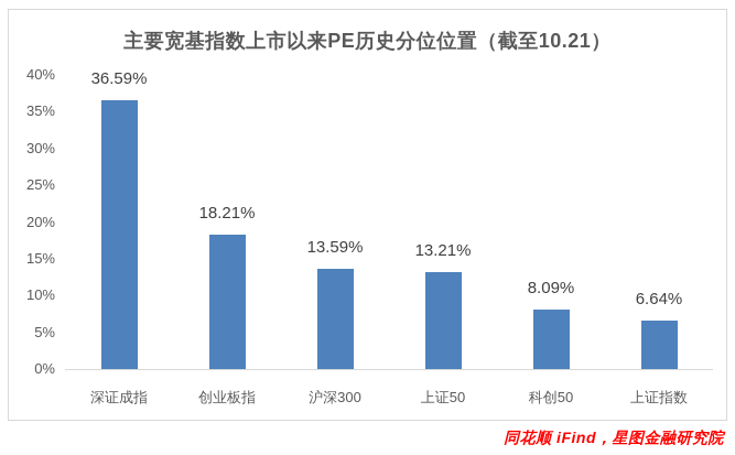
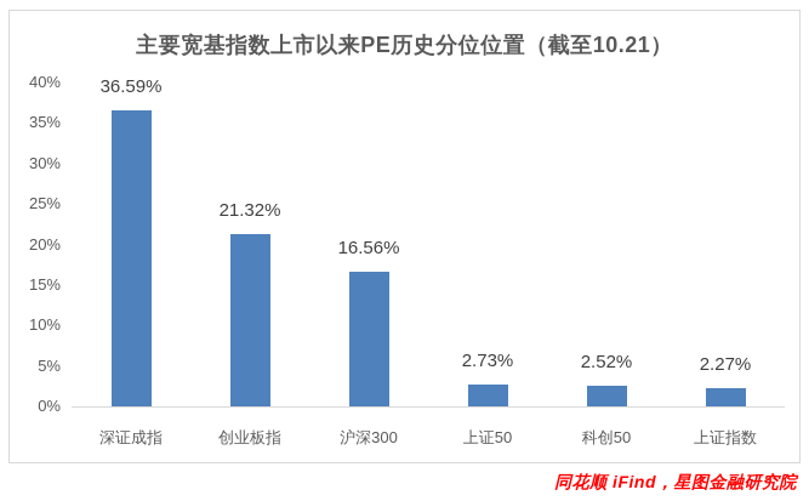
创业板指: 18.21% -> 21.32%
沪深300: 13.59% -> 16.56%
上证50: 13.21% -> 2.73%
科创50: 8.09% -> 2.52%
上证指数: 6.64% -> 2.27%
